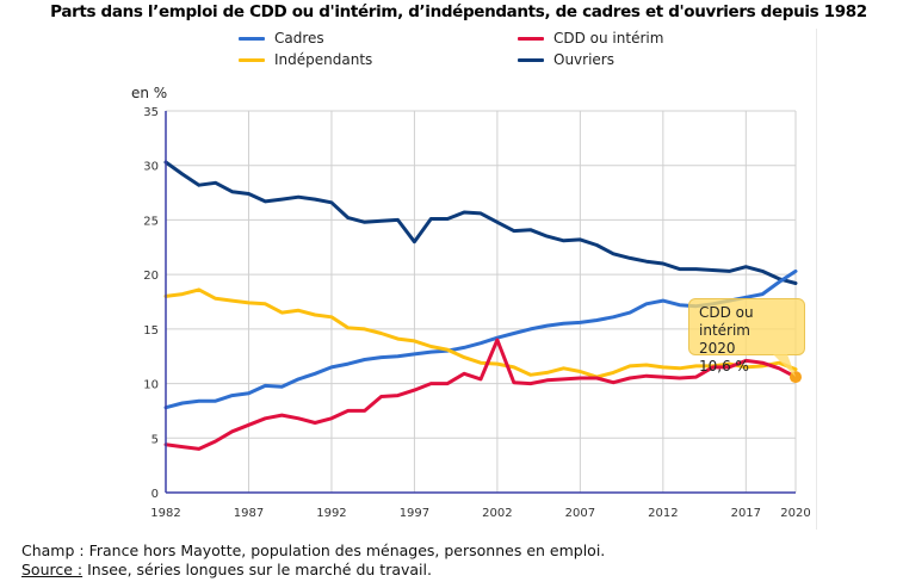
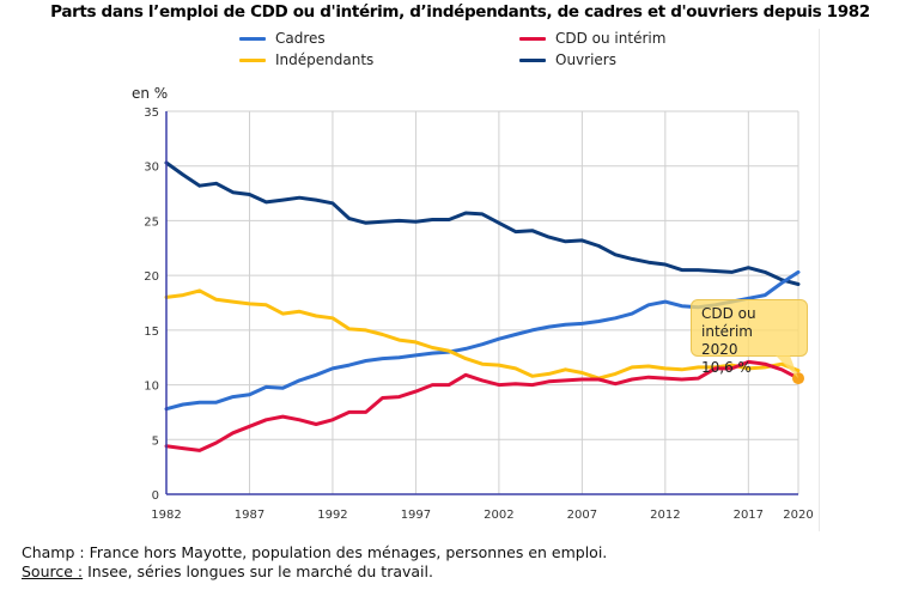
Ouvriers/1997: 23 -> 25
CDD ou intérim/2002: 14 -> 10
